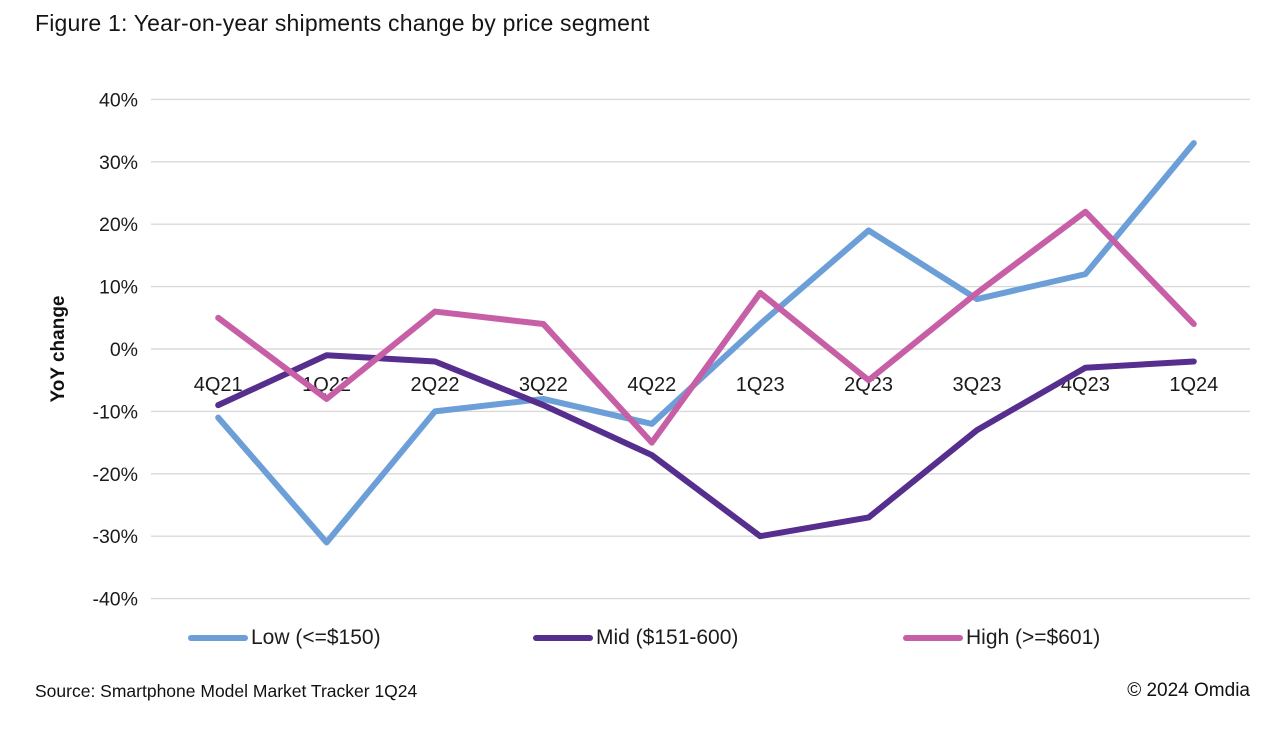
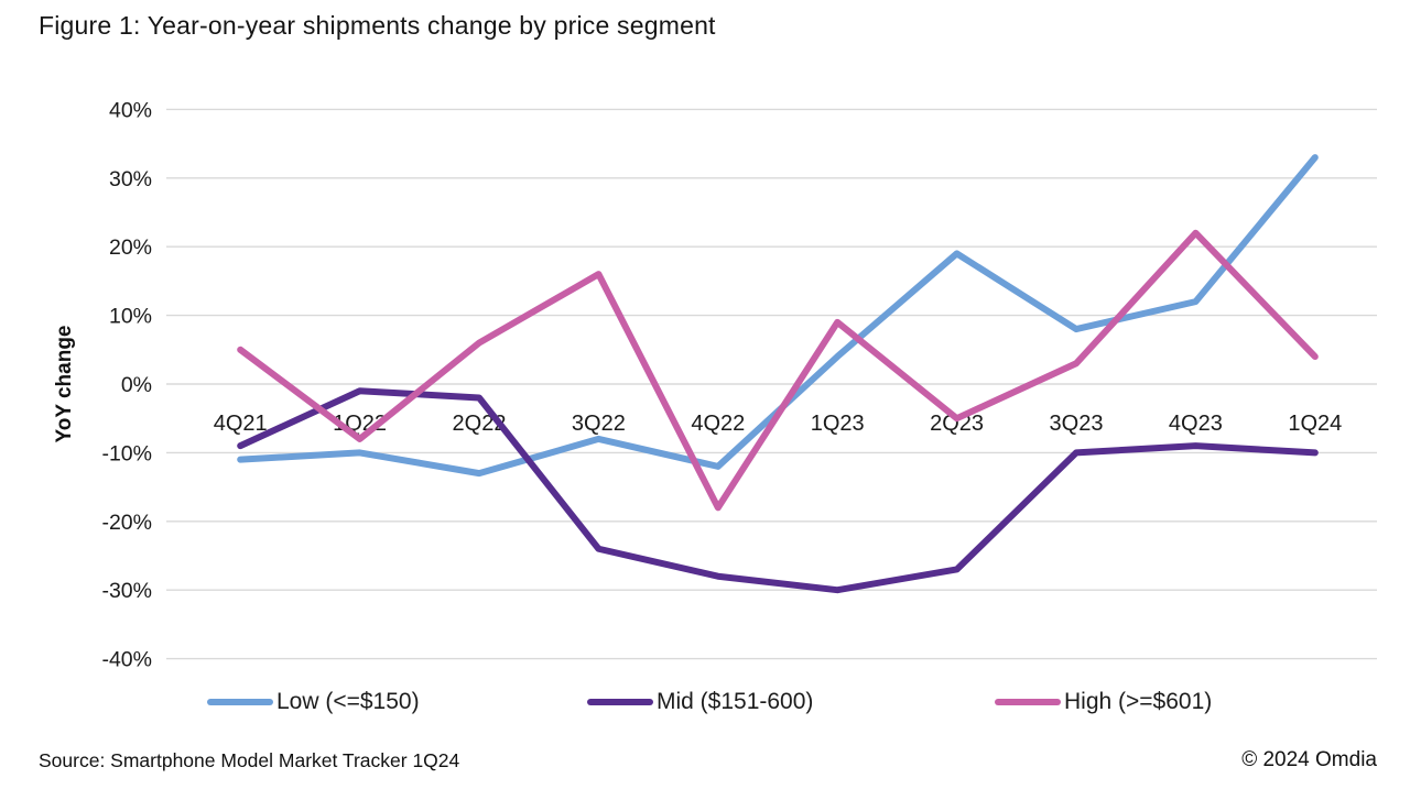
Low (<=$150)/1Q22: -31% -> -10%
Low (<=$150)/2Q22: -10% -> -13%
Mid ($151-600)/3Q22: -9% -> -24%
High (>=$601)/3Q22: 4% -> 16%
Mid ($151-600)/4Q22: -17% -> -28%
High (>=$601)/4Q22: -15% -> -18%
Mid ($151-600)/3Q23: -13% -> -10%
High (>=$601)/3Q23: 9% -> 3%
Mid ($151-600)/4Q23: -3% -> -9%
Mid ($151-600)/1Q24: -2% -> -10%
